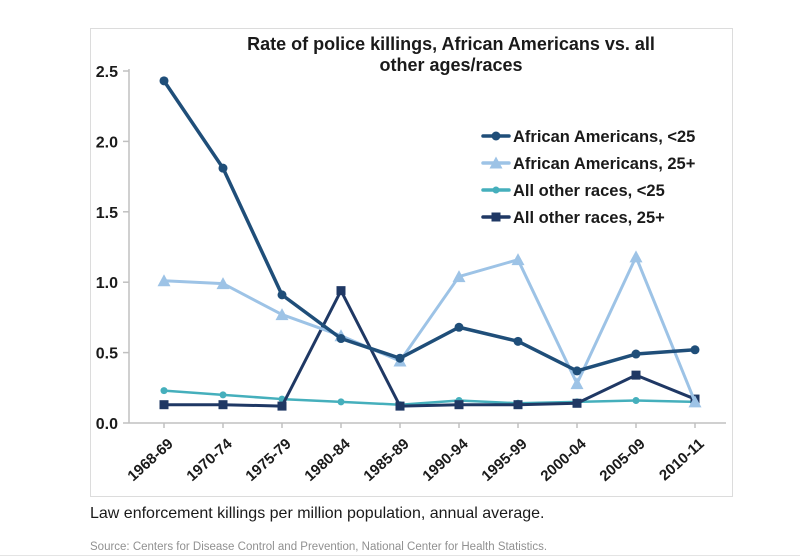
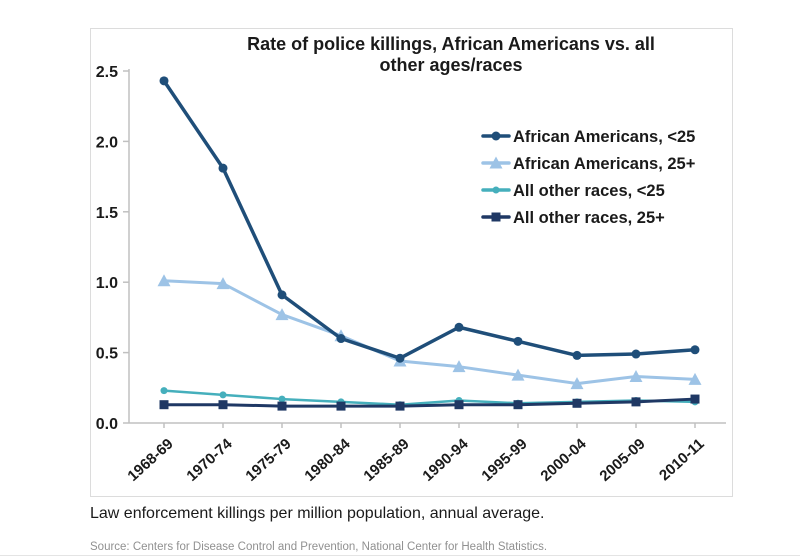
All other races, 25+/1980-84: 0.94 -> 0.12
African Americans, 25+/1990-94: 1.04 -> 0.40
African Americans, 25+/1995-99: 1.16 -> 0.34
African Americans, <25/2000-04: 0.37 -> 0.48
African Americans, 25+/2005-09: 1.18 -> 0.33
All other races, 25+/2005-09: 0.34 -> 0.15
African Americans, 25+/2010-11: 0.15 -> 0.31
